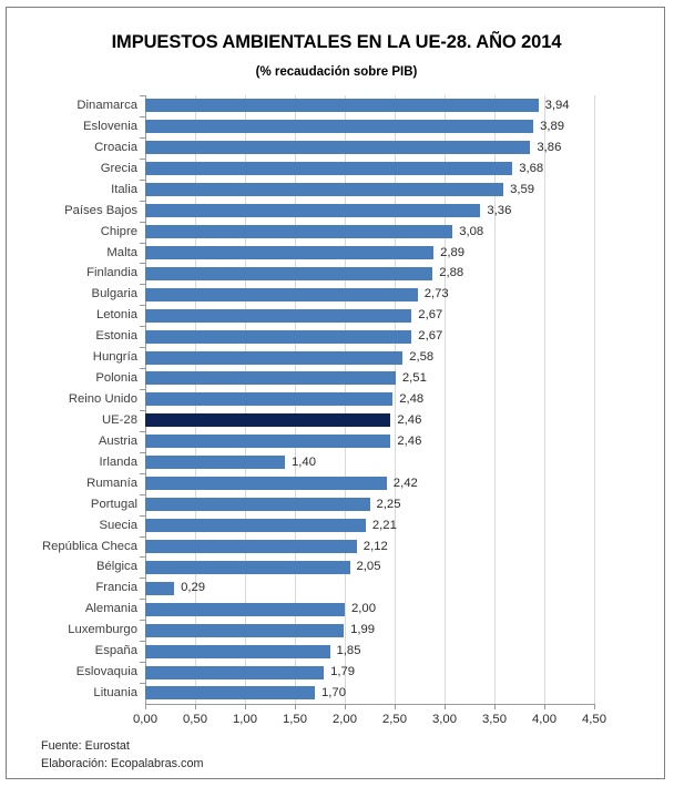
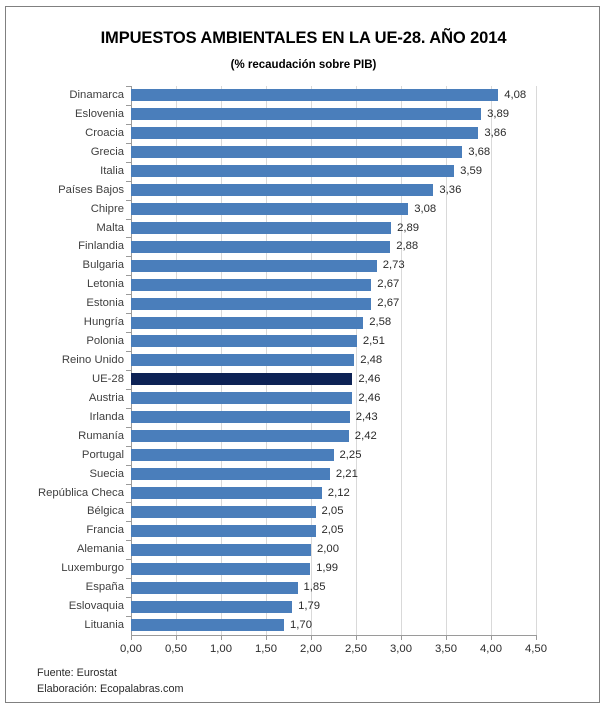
Dinamarca: 3,94 -> 4,08
Irlanda: 1,40 -> 2,43
Francia: 0,29 -> 2,05
